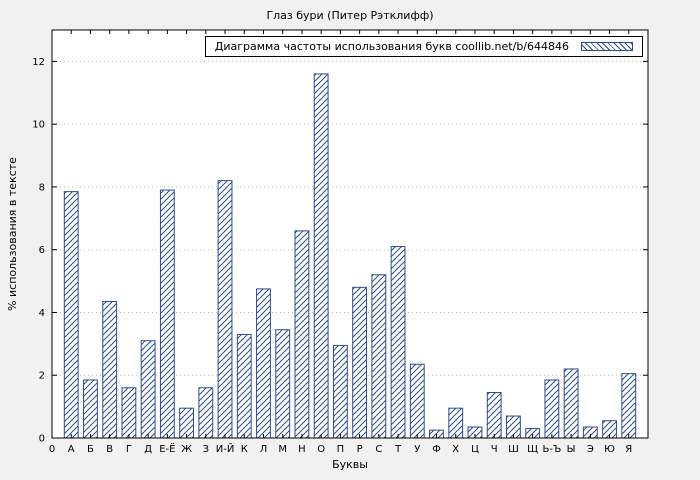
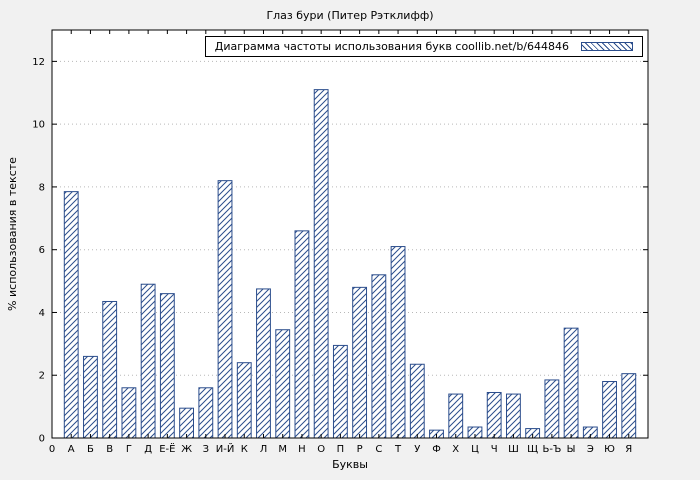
Б: 1.9 -> 2.6
Д: 3.1 -> 4.9
Е-Ё: 7.9 -> 4.6
К: 3.3 -> 2.4
О: 11.6 -> 11.1
Х: 0.9 -> 1.4
Ш: 0.7 -> 1.4
Ы: 2.2 -> 3.5
Ю: 0.6 -> 1.8
